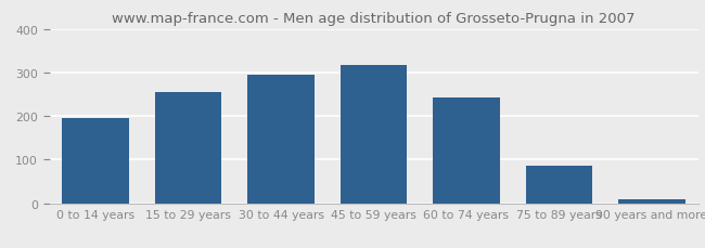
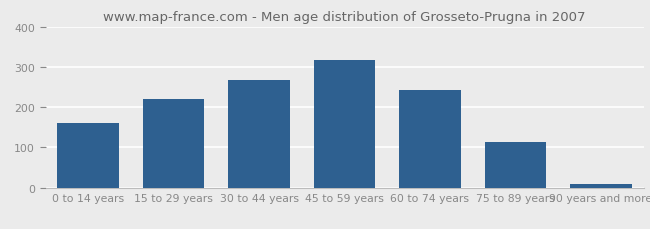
0 to 14 years: 195 -> 160
15 to 29 years: 255 -> 221
30 to 44 years: 295 -> 267
75 to 89 years: 85 -> 114
